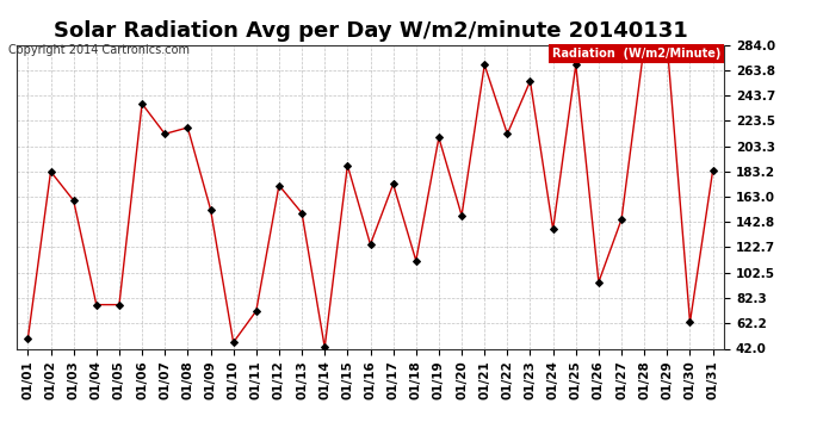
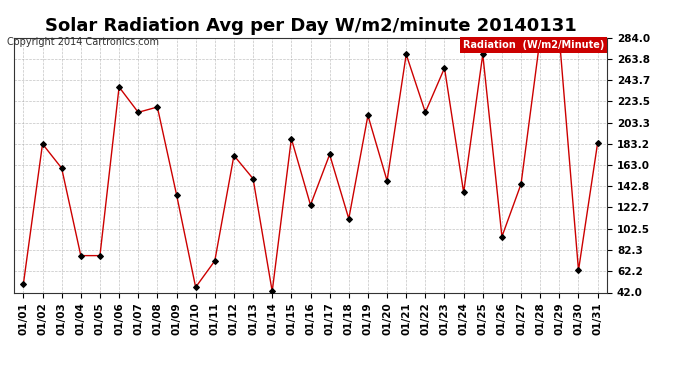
01/09: 153 -> 135
